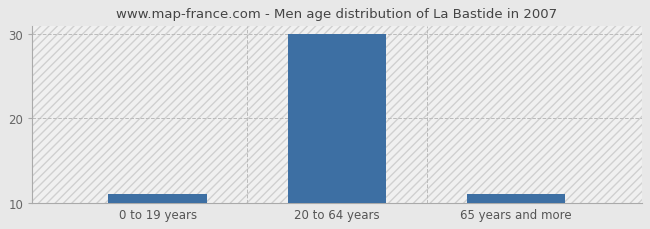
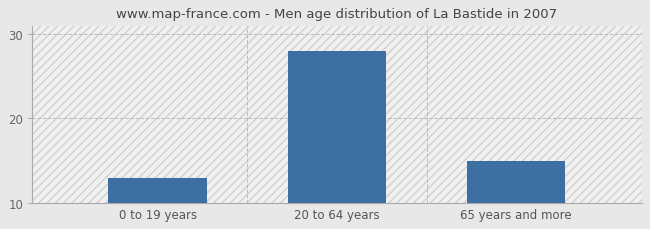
0 to 19 years: 11 -> 13
20 to 64 years: 30 -> 28
65 years and more: 11 -> 15
